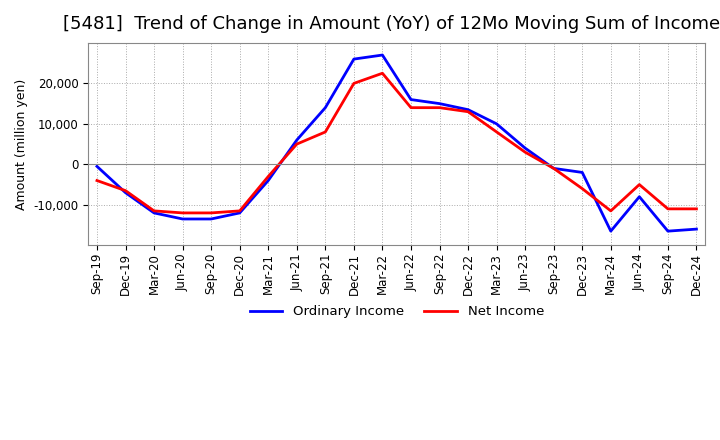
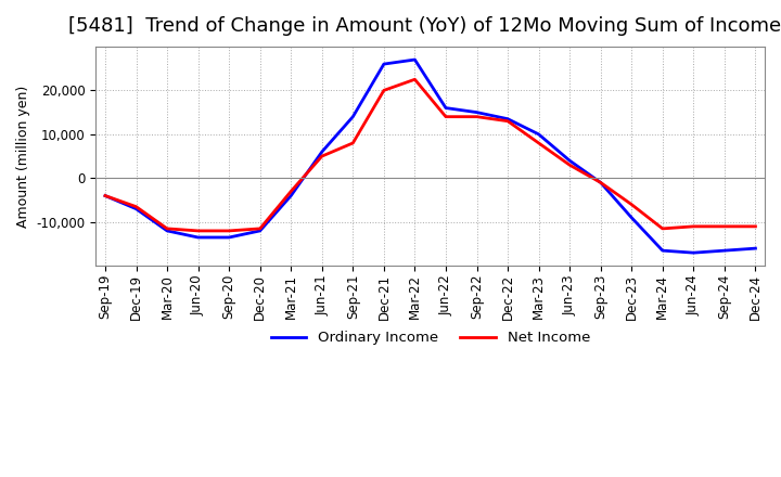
Ordinary Income/Sep-19: -500 -> -4,000
Ordinary Income/Dec-23: -2,000 -> -9,000
Ordinary Income/Jun-24: -8,000 -> -17,000
Net Income/Jun-24: -5,000 -> -11,000
